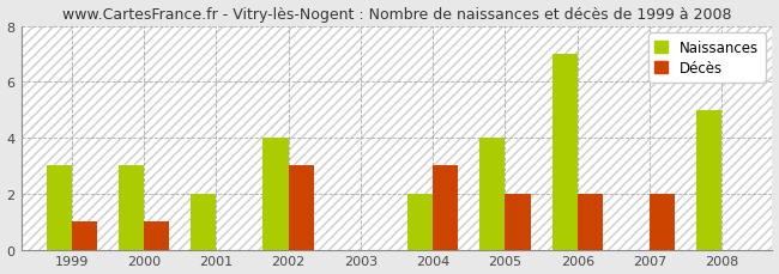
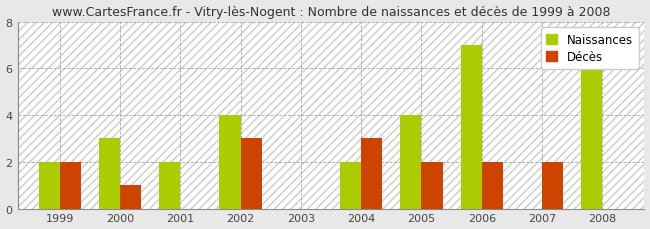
Naissances/1999: 3 -> 2
Décès/1999: 1 -> 2
Naissances/2008: 5 -> 6
